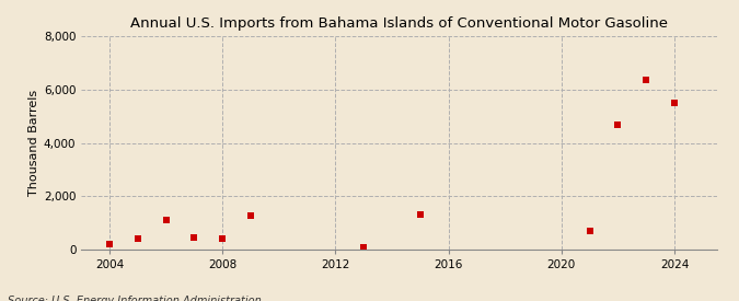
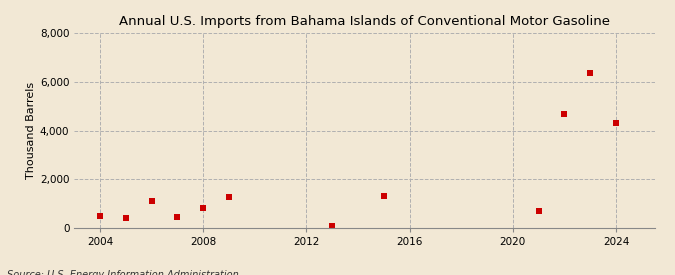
2004: 200 -> 500
2008: 430 -> 850
2024: 5,520 -> 4,300
